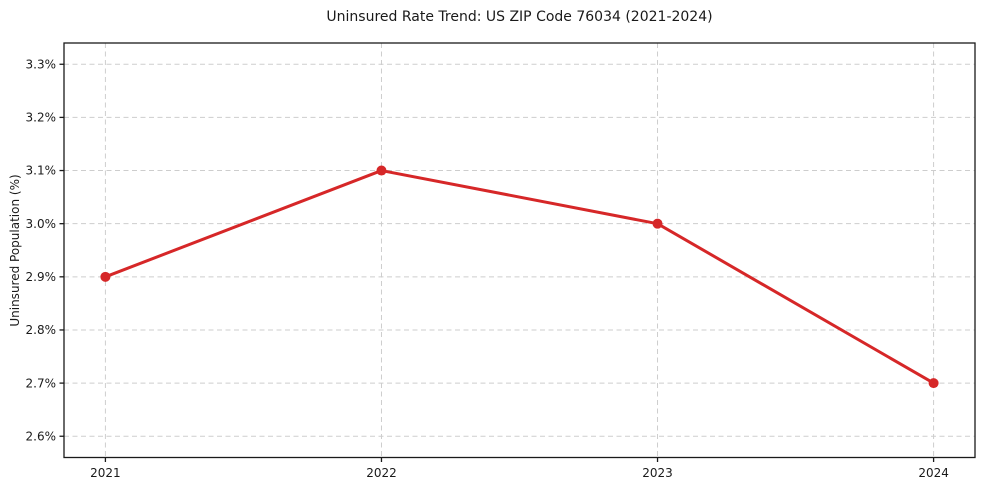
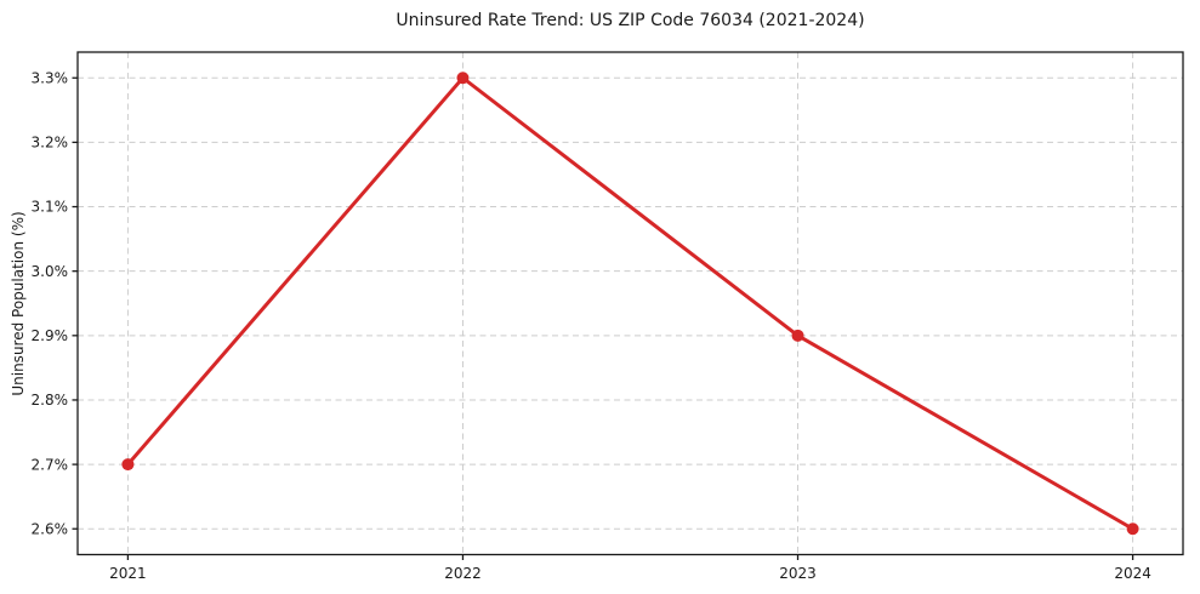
2021: 2.9% -> 2.7%
2022: 3.1% -> 3.3%
2023: 3.0% -> 2.9%
2024: 2.7% -> 2.6%
